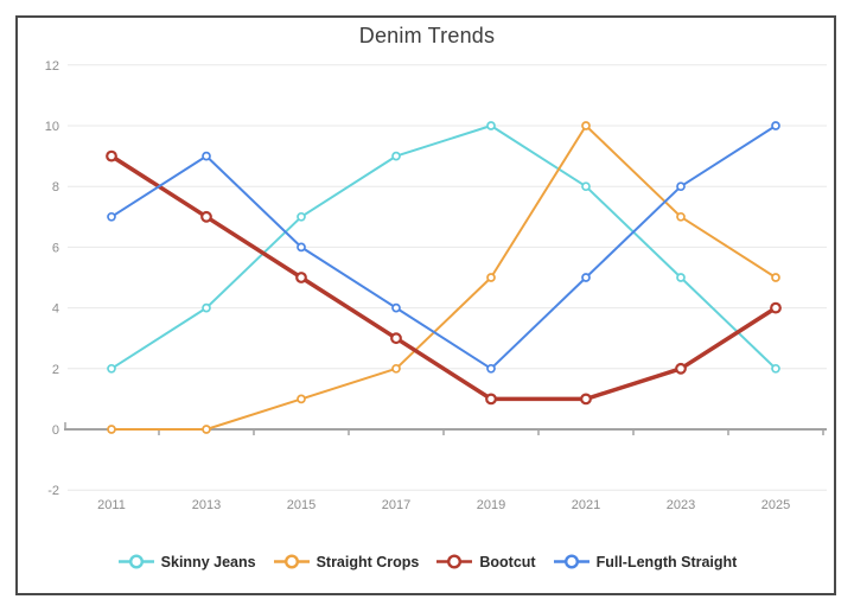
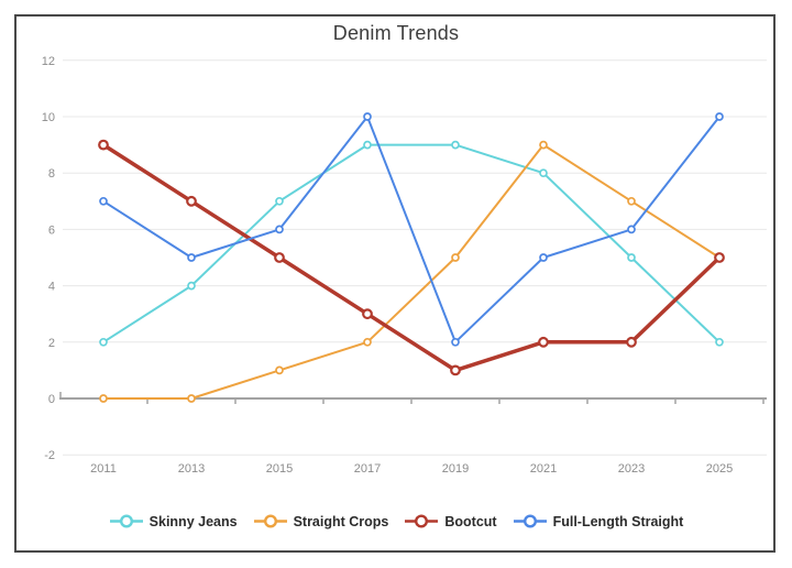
Full-Length Straight/2013: 9 -> 5
Full-Length Straight/2017: 4 -> 10
Skinny Jeans/2019: 10 -> 9
Straight Crops/2021: 10 -> 9
Bootcut/2021: 1 -> 2
Full-Length Straight/2023: 8 -> 6
Bootcut/2025: 4 -> 5
